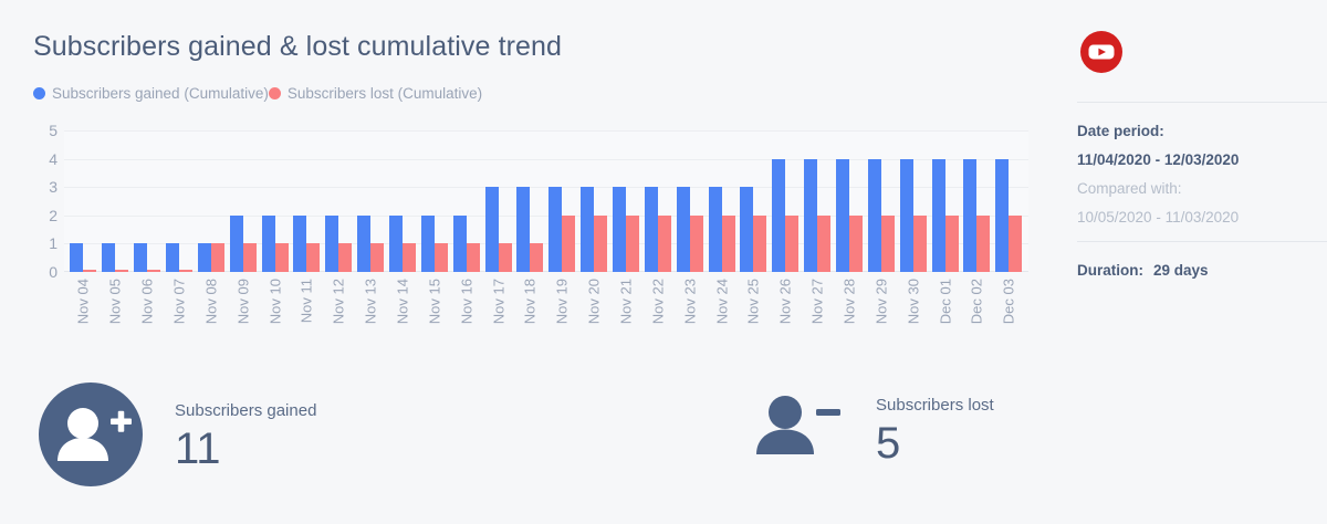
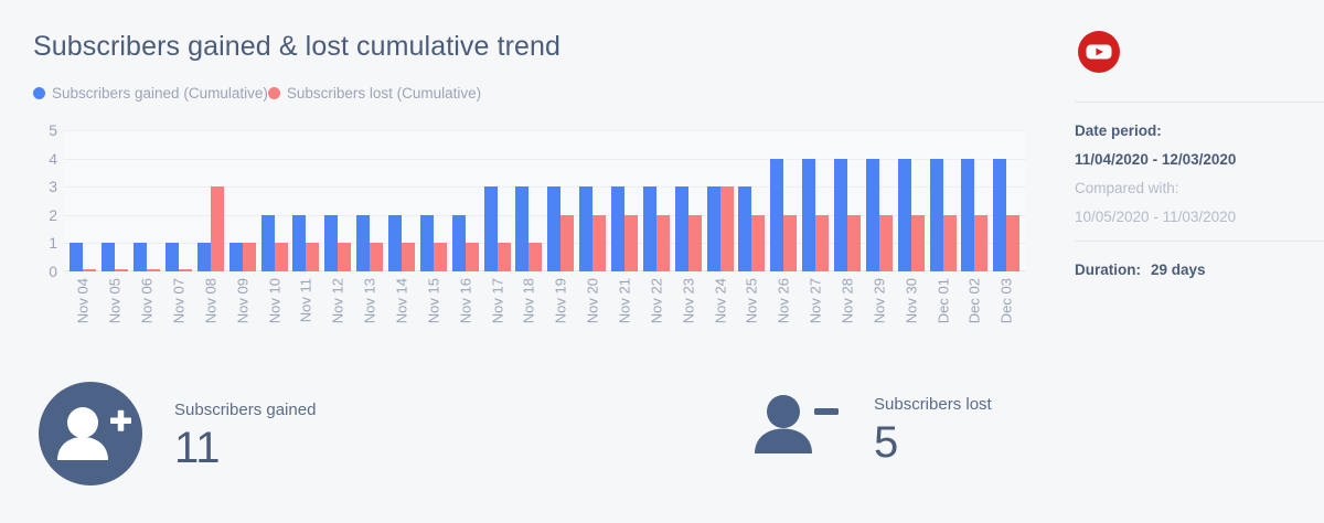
Subscribers lost (Cumulative)/Nov 08: 1 -> 3
Subscribers gained (Cumulative)/Nov 09: 2 -> 1
Subscribers lost (Cumulative)/Nov 24: 2 -> 3
